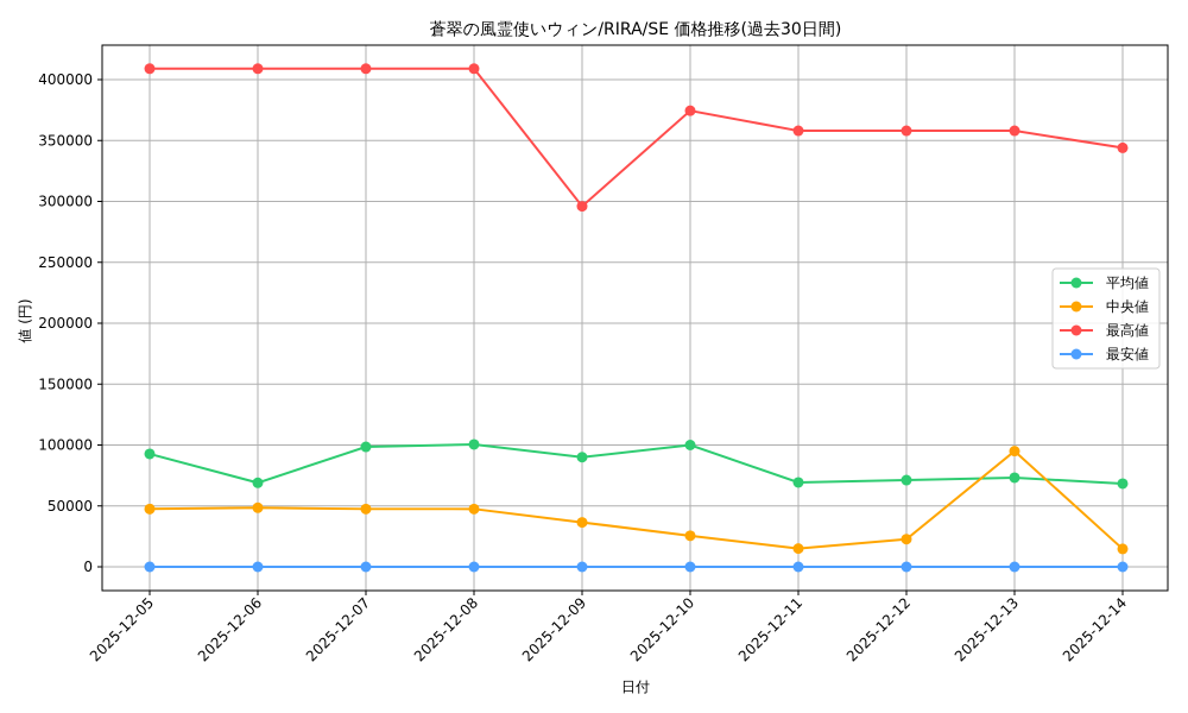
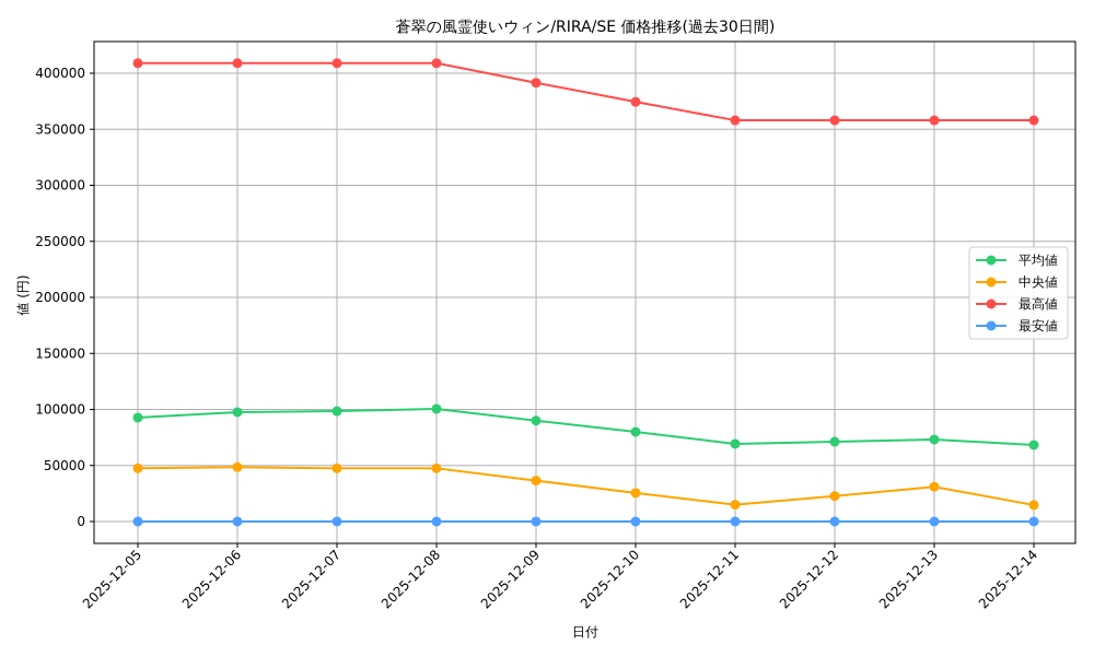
平均値/2025-12-06: 69000 -> 98000
最高値/2025-12-09: 296000 -> 392000
平均値/2025-12-10: 100000 -> 80000
中央値/2025-12-13: 95000 -> 31000
最高値/2025-12-14: 344000 -> 358000
